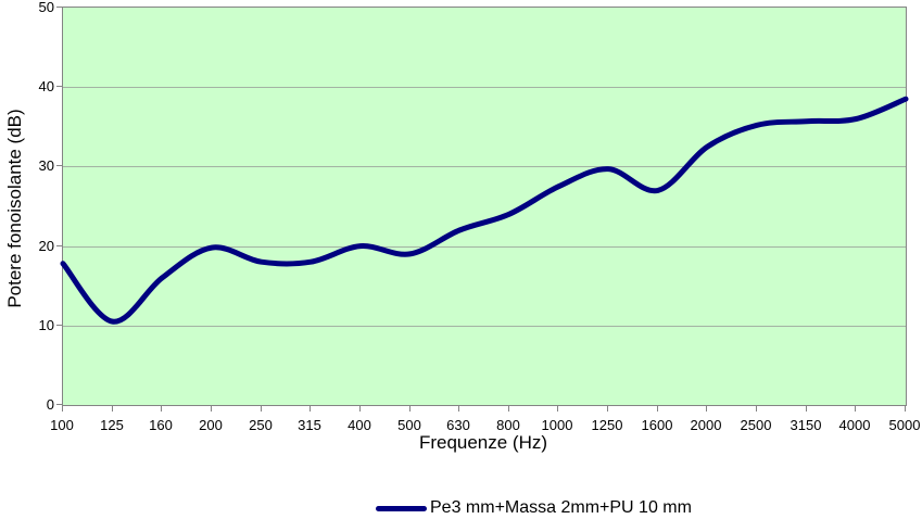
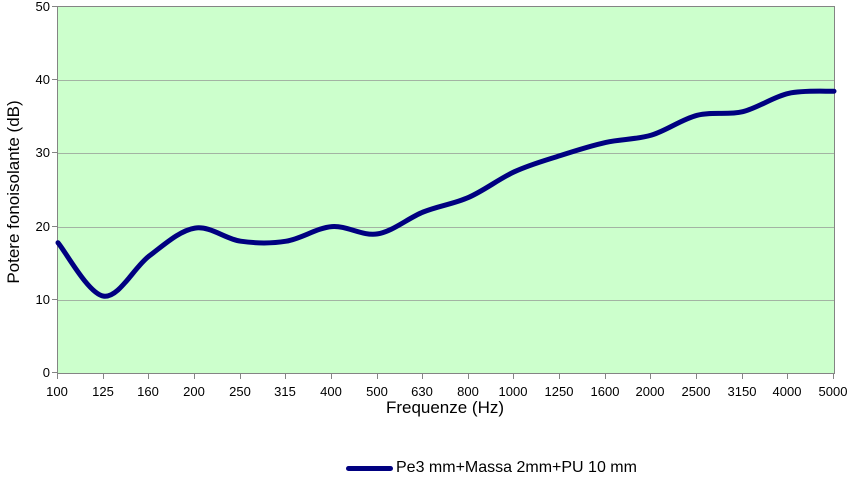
1600: 27 -> 32
4000: 36 -> 38
